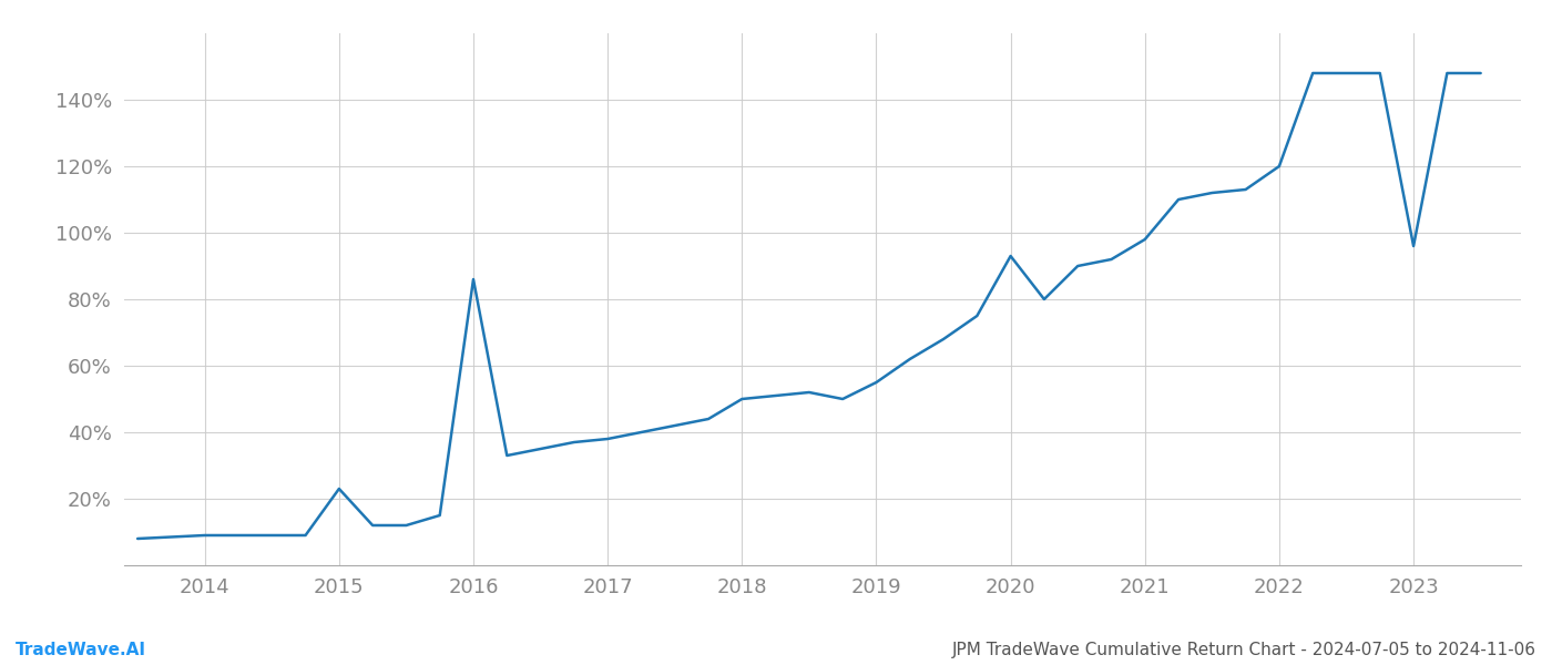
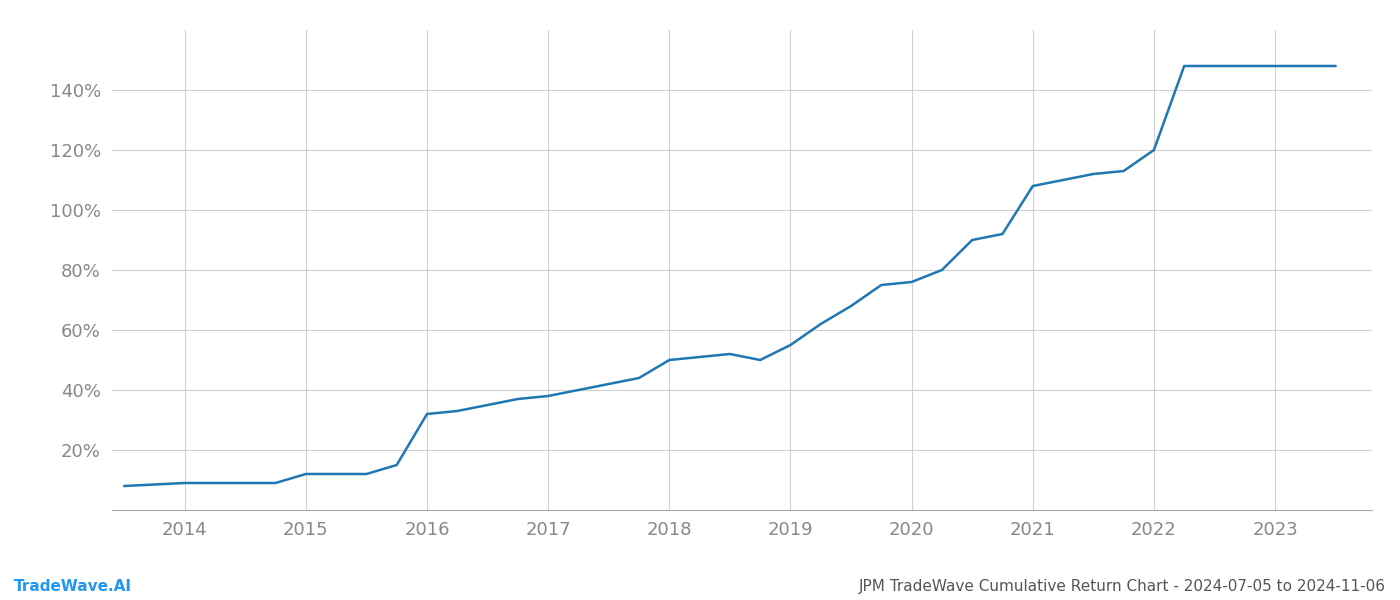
2015: 23% -> 12%
2016: 86% -> 32%
2020: 93% -> 76%
2021: 98% -> 108%
2023: 96% -> 148%
